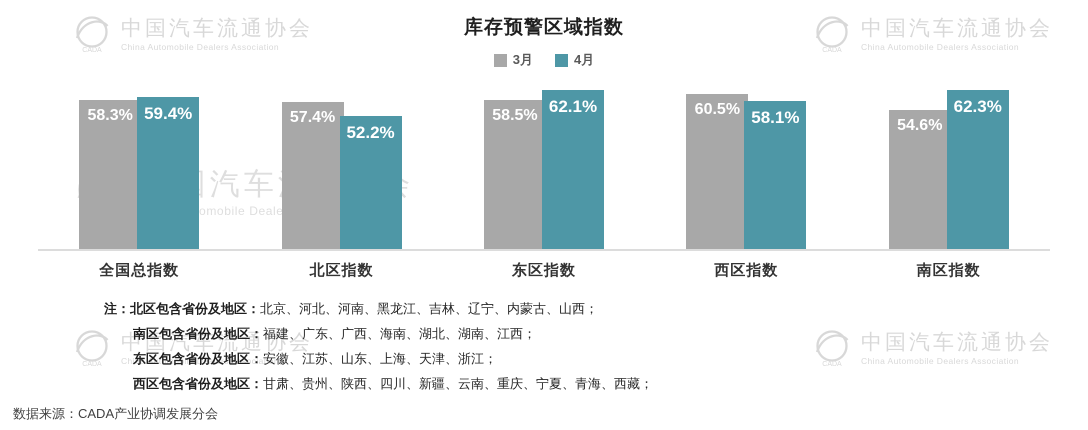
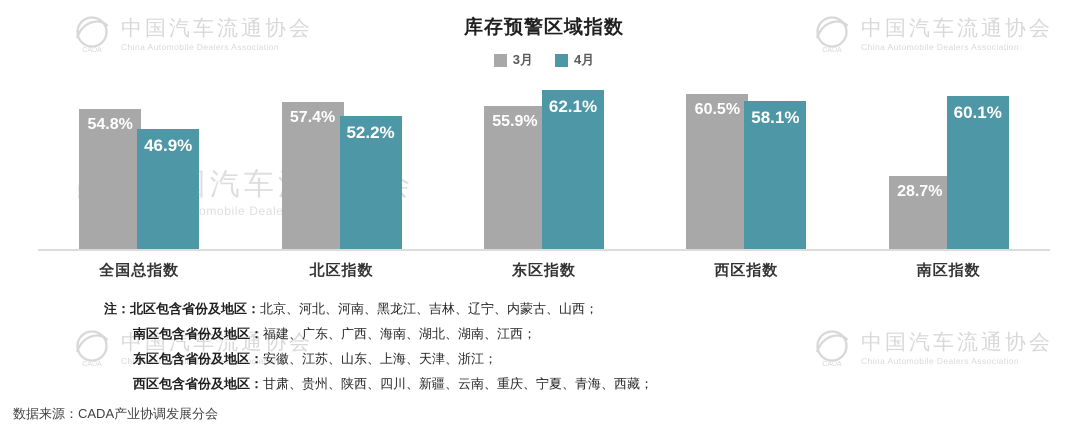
3月/全国总指数: 58.3% -> 54.8%
4月/全国总指数: 59.4% -> 46.9%
3月/东区指数: 58.5% -> 55.9%
3月/南区指数: 54.6% -> 28.7%
4月/南区指数: 62.3% -> 60.1%
